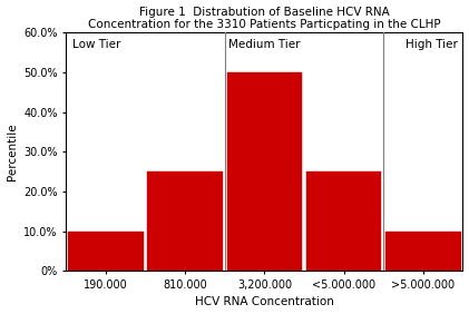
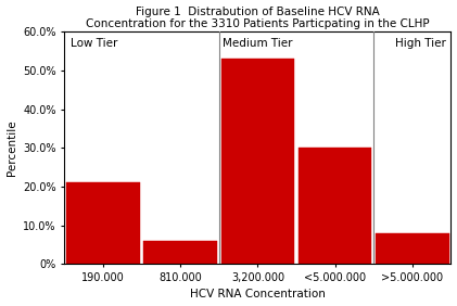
190.000: 10% -> 21%
810.000: 25% -> 6%
3,200.000: 50% -> 53%
<5.000.000: 25% -> 30%
>5.000.000: 10% -> 8%
